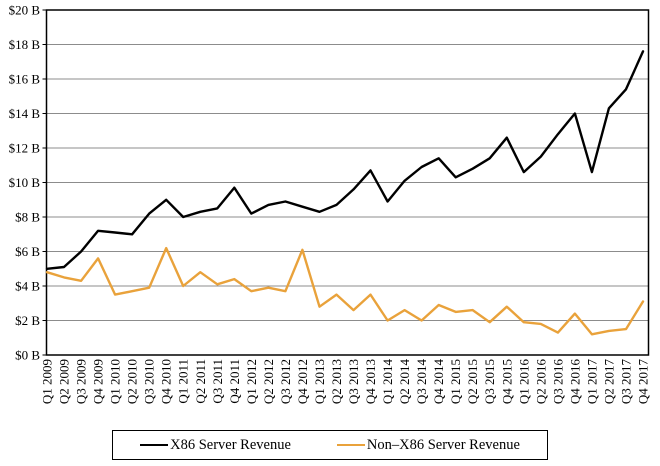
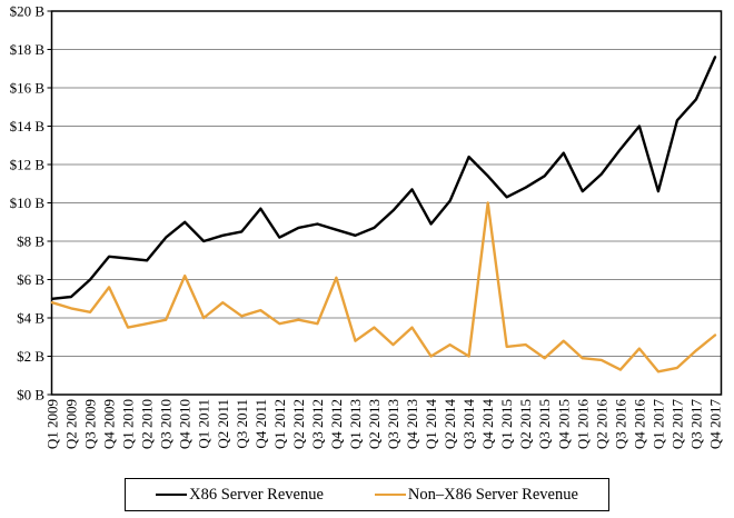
X86 Server Revenue/Q3 2014: $10.9B -> $12.4B
Non–X86 Server Revenue/Q4 2014: $2.9B -> $10.0B
Non–X86 Server Revenue/Q3 2017: $1.5B -> $2.3B
